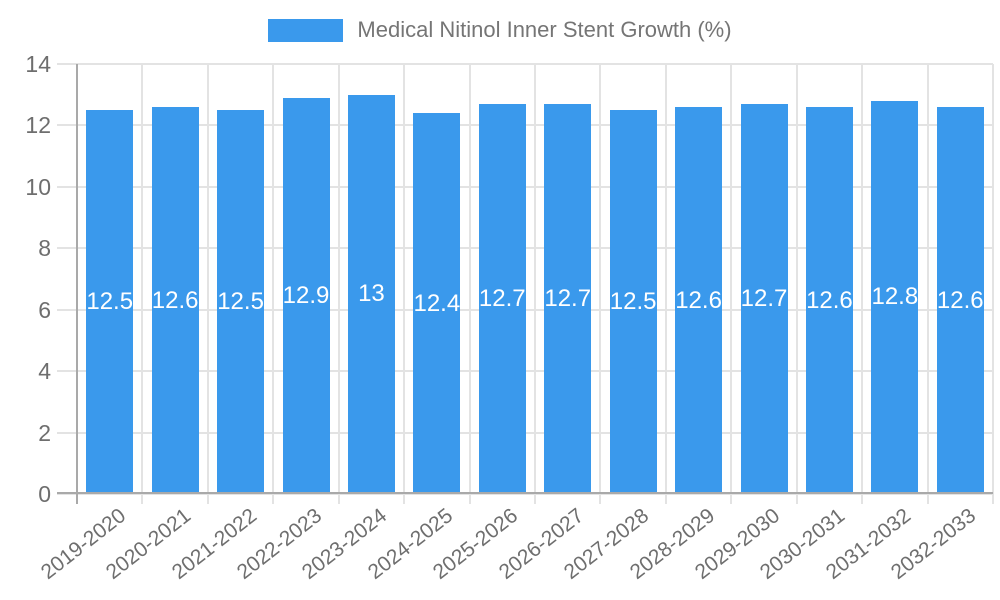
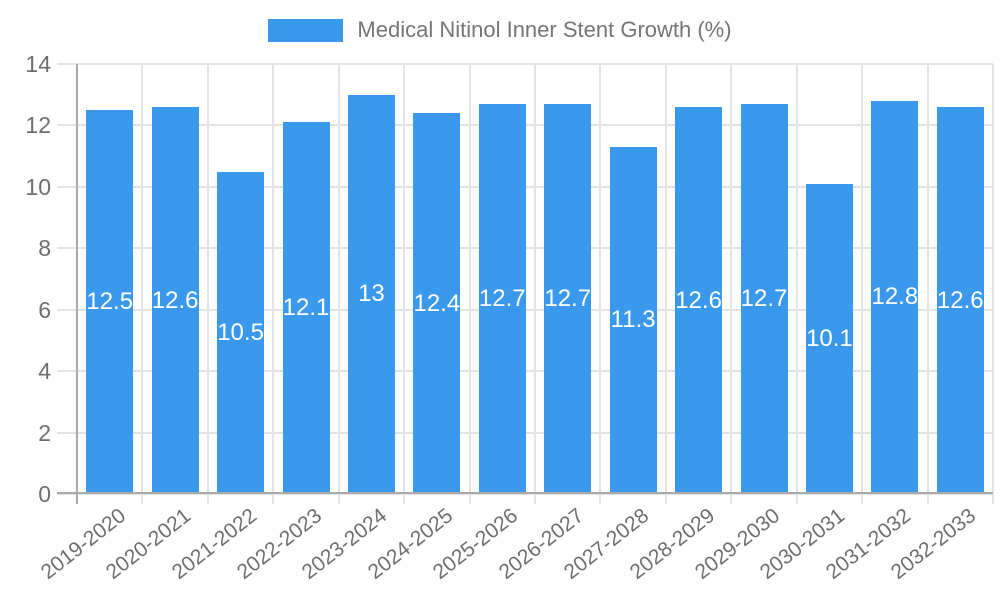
2021-2022: 12.5 -> 10.5
2022-2023: 12.9 -> 12.1
2027-2028: 12.5 -> 11.3
2030-2031: 12.6 -> 10.1
